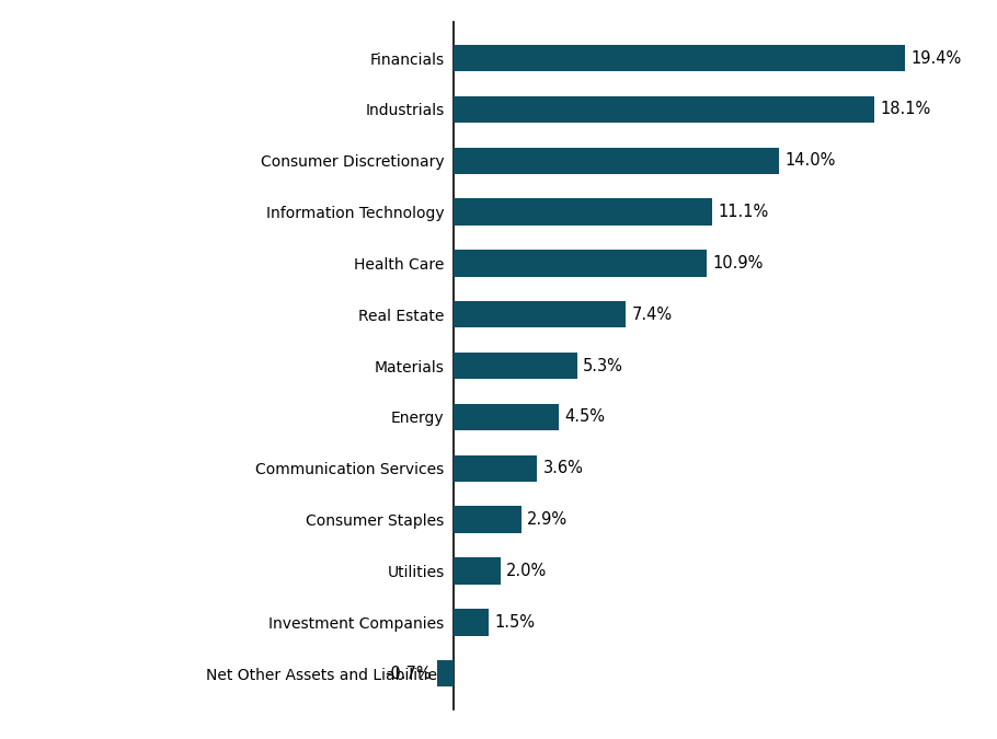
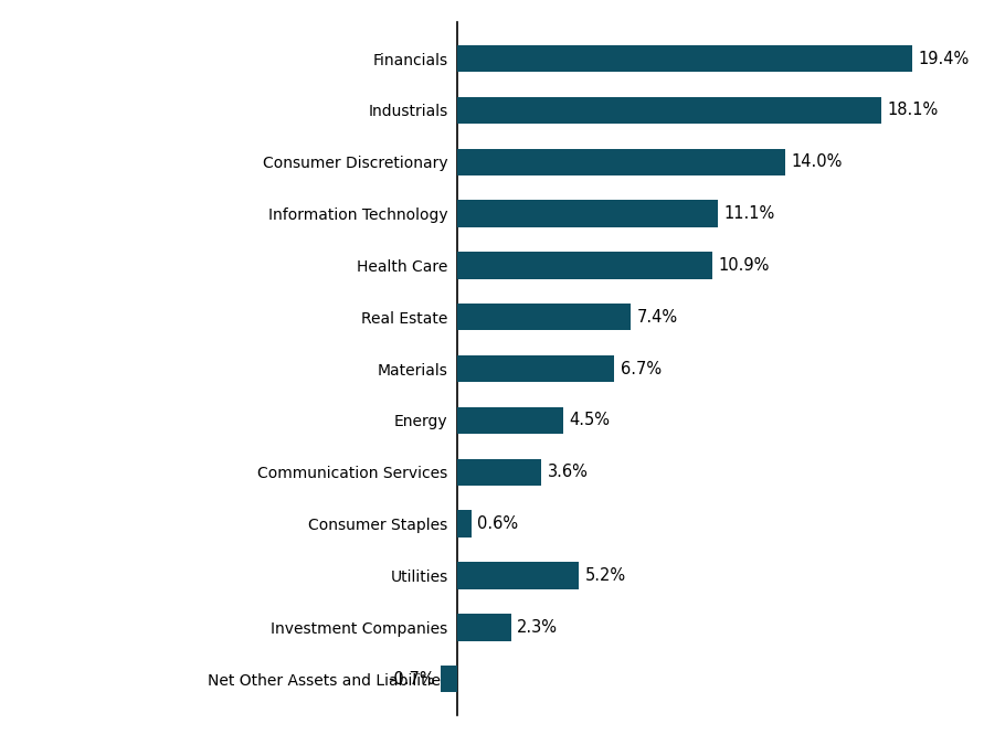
Materials: 5.3% -> 6.7%
Consumer Staples: 2.9% -> 0.6%
Utilities: 2.0% -> 5.2%
Investment Companies: 1.5% -> 2.3%
